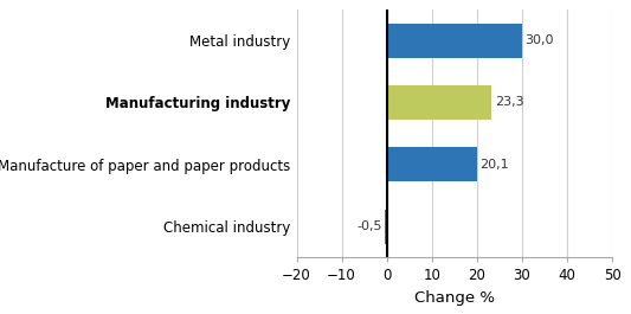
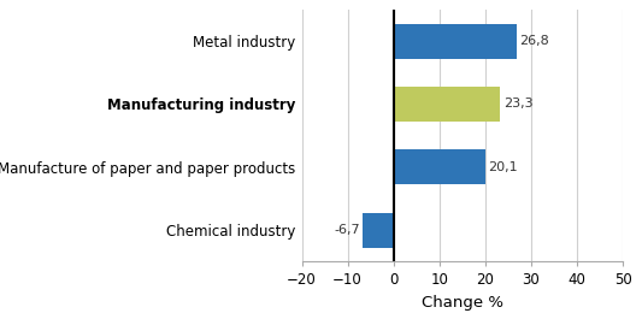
Metal industry: 30,0 -> 26,8
Chemical industry: -0,5 -> -6,7
